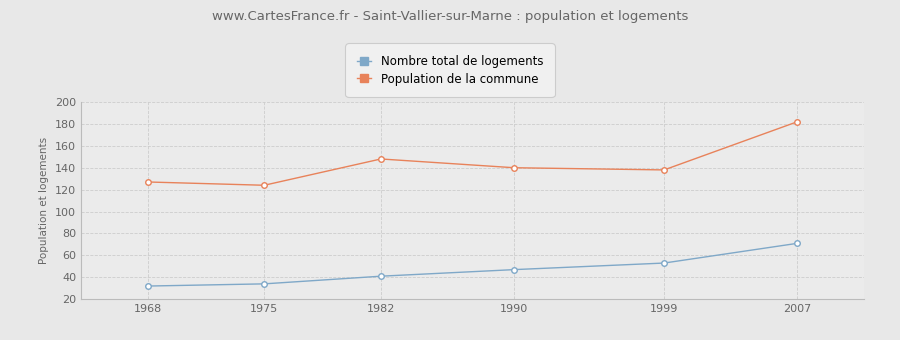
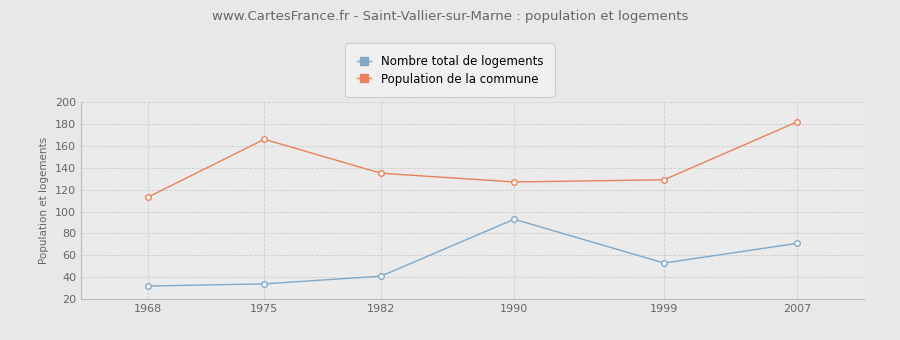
Population de la commune/1968: 127 -> 113
Population de la commune/1975: 124 -> 166
Population de la commune/1982: 148 -> 135
Nombre total de logements/1990: 47 -> 93
Population de la commune/1990: 140 -> 127
Population de la commune/1999: 138 -> 129
